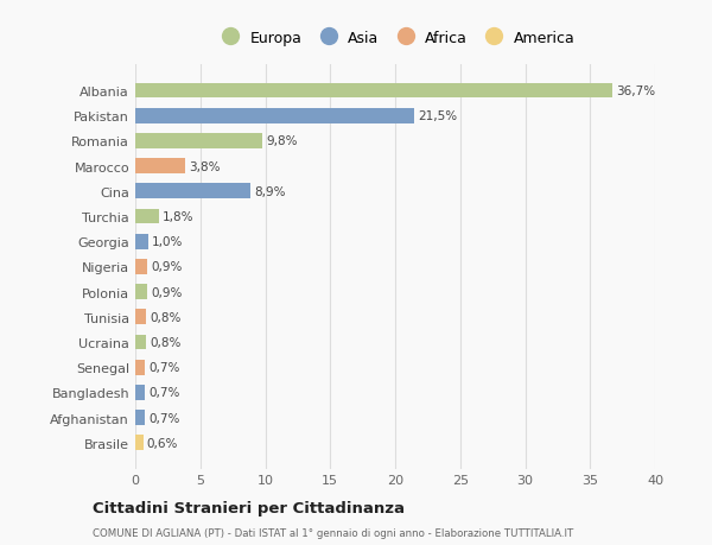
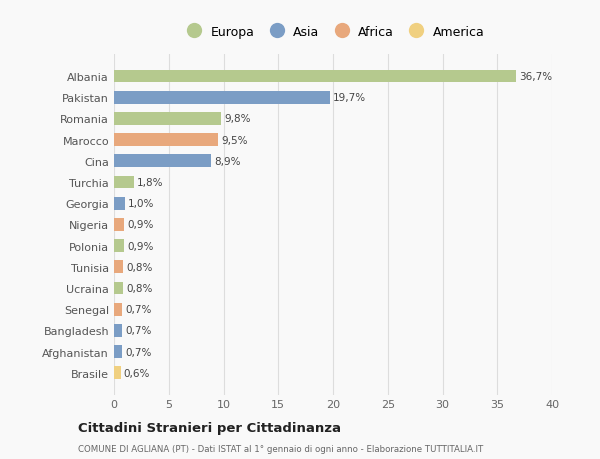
Pakistan: 21,5% -> 19,7%
Marocco: 3,8% -> 9,5%
